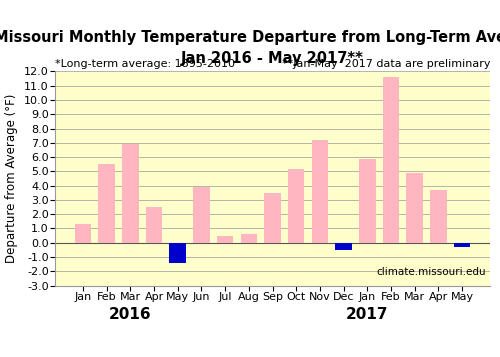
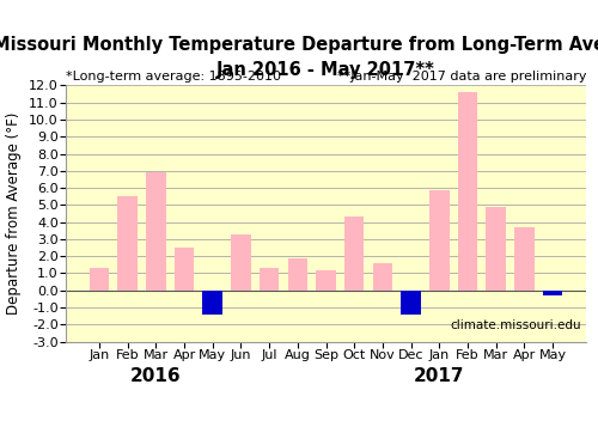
Jun: 3.9 -> 3.3
Jul: 0.5 -> 1.3
Aug: 0.6 -> 1.9
Sep: 3.5 -> 1.2
Oct: 5.2 -> 4.3
Nov: 7.2 -> 1.6
Dec: -0.5 -> -1.4
